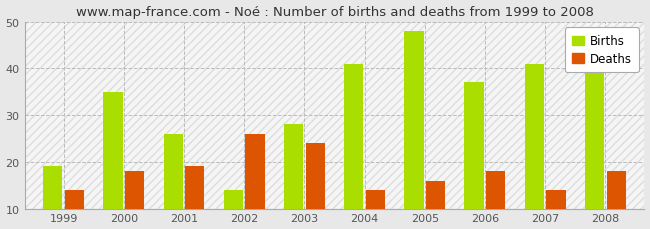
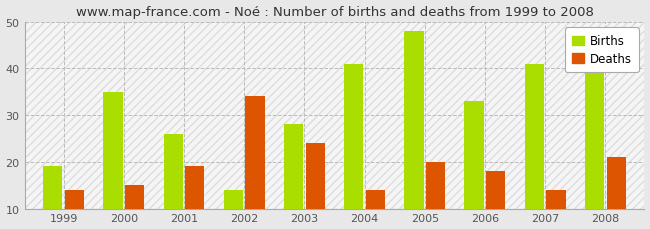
Deaths/2000: 18 -> 15
Deaths/2002: 26 -> 34
Deaths/2005: 16 -> 20
Births/2006: 37 -> 33
Deaths/2008: 18 -> 21
